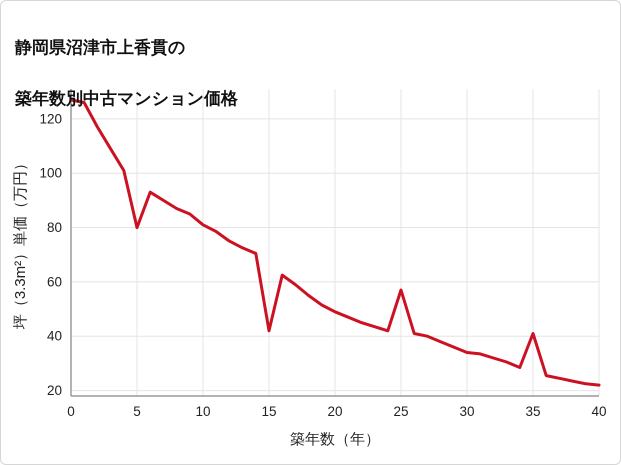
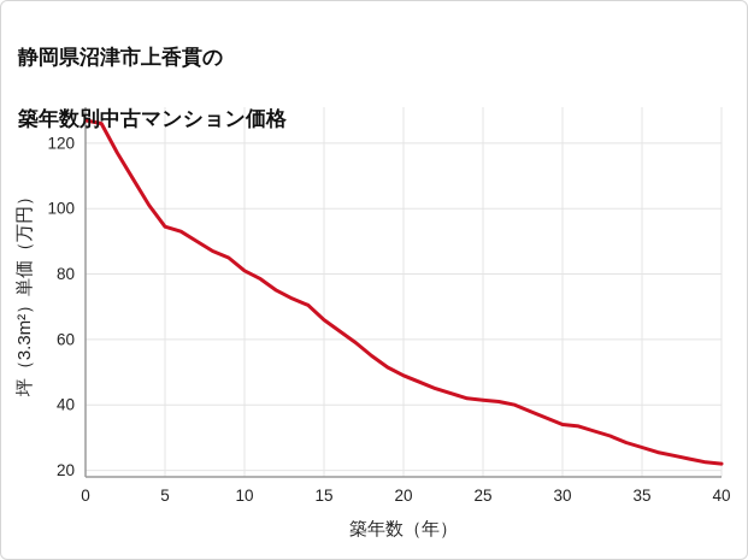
5: 80 -> 94
15: 42 -> 66
25: 57 -> 42
35: 41 -> 27
